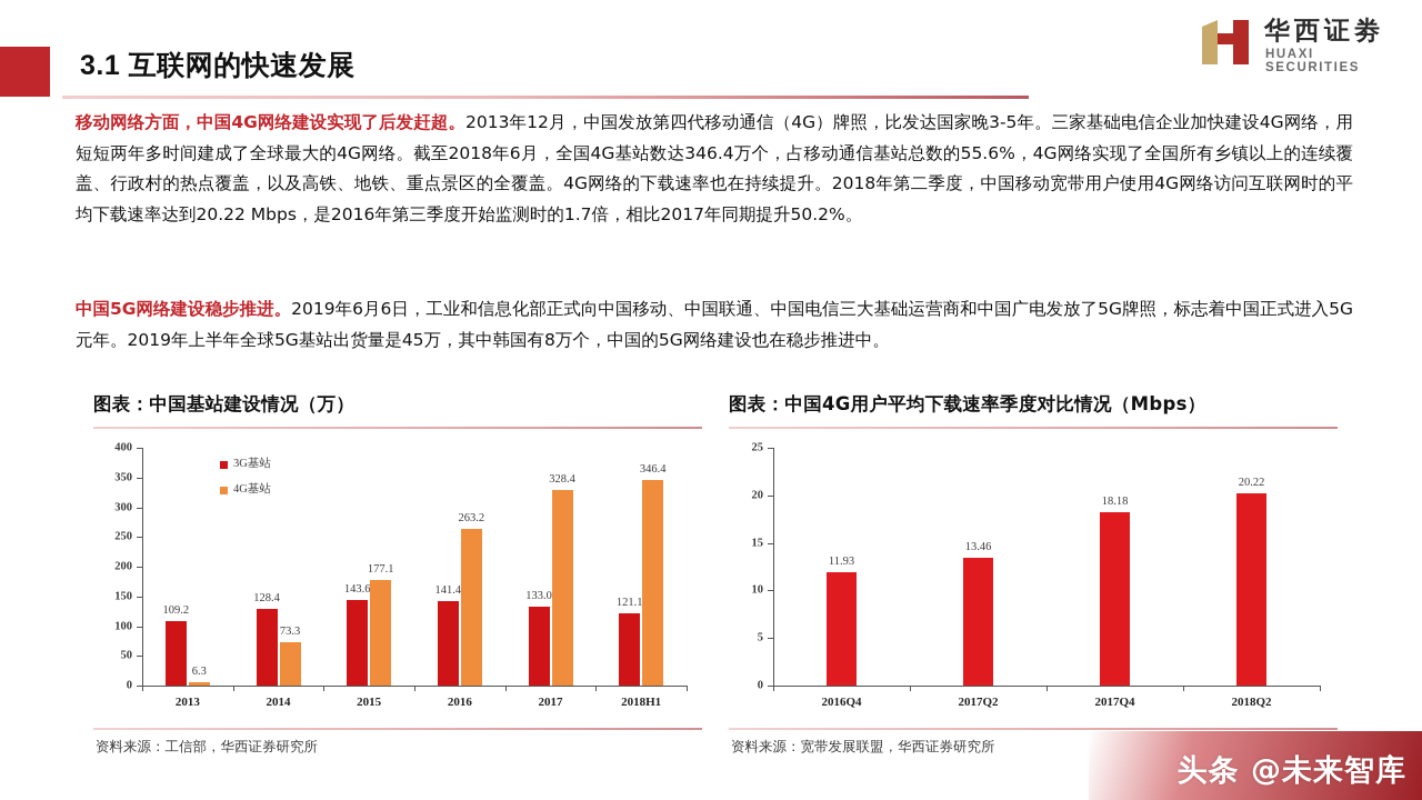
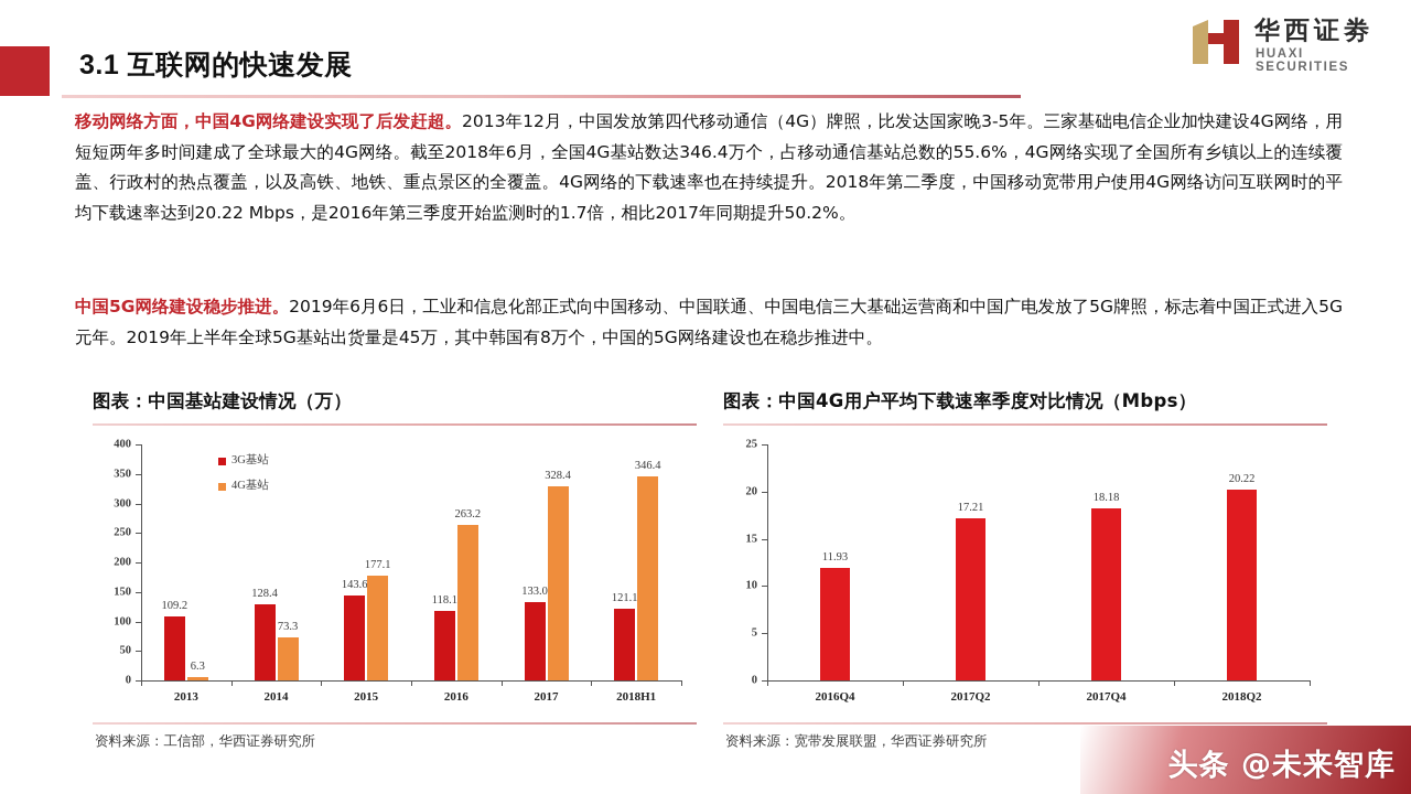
图表：中国基站建设情况（万）/3G基站/2016: 141.4 -> 118.1
图表：中国4G用户平均下载速率季度对比情况（Mbps）/2017Q2: 13.46 -> 17.21
